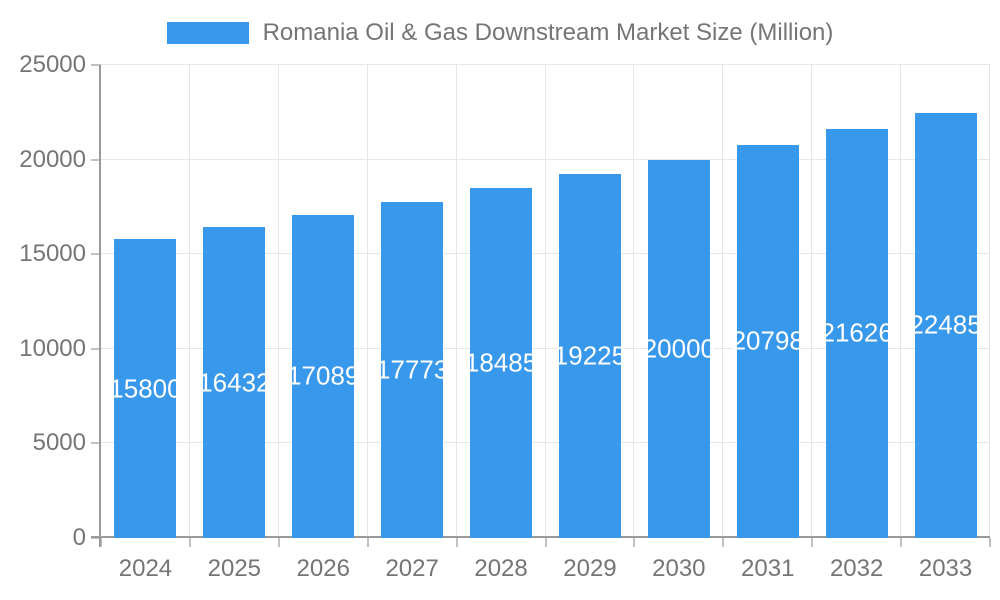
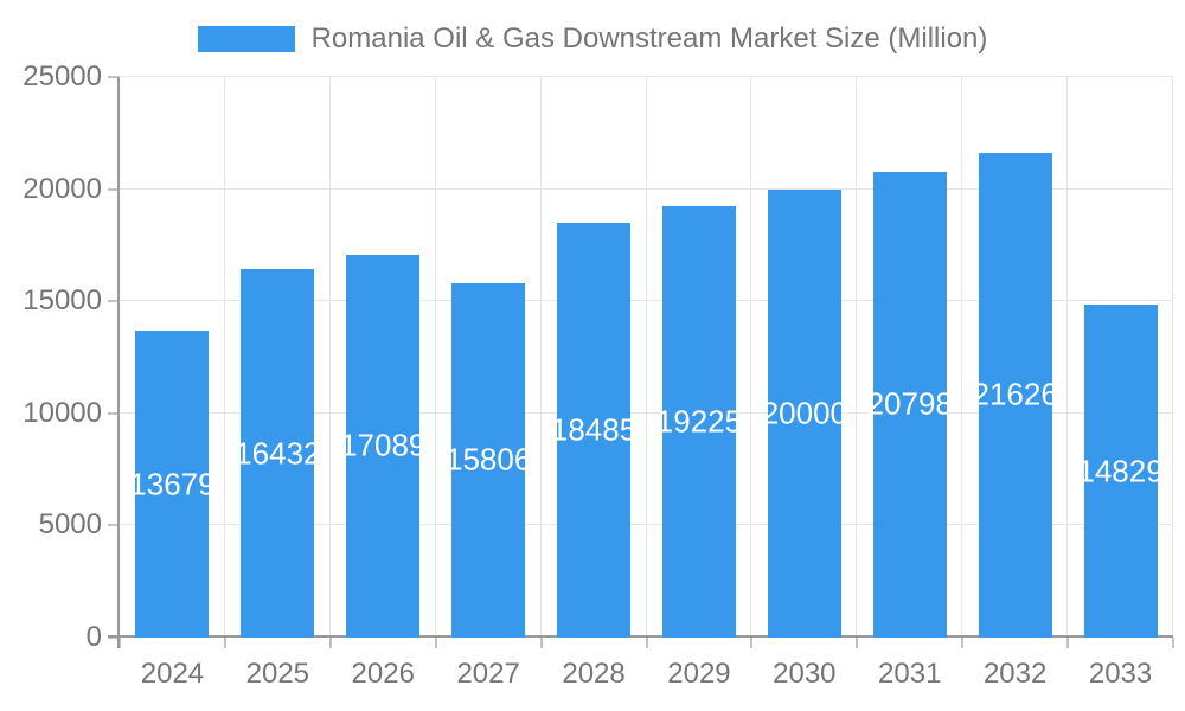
2024: 15800 -> 13679
2027: 17773 -> 15806
2033: 22485 -> 14829
